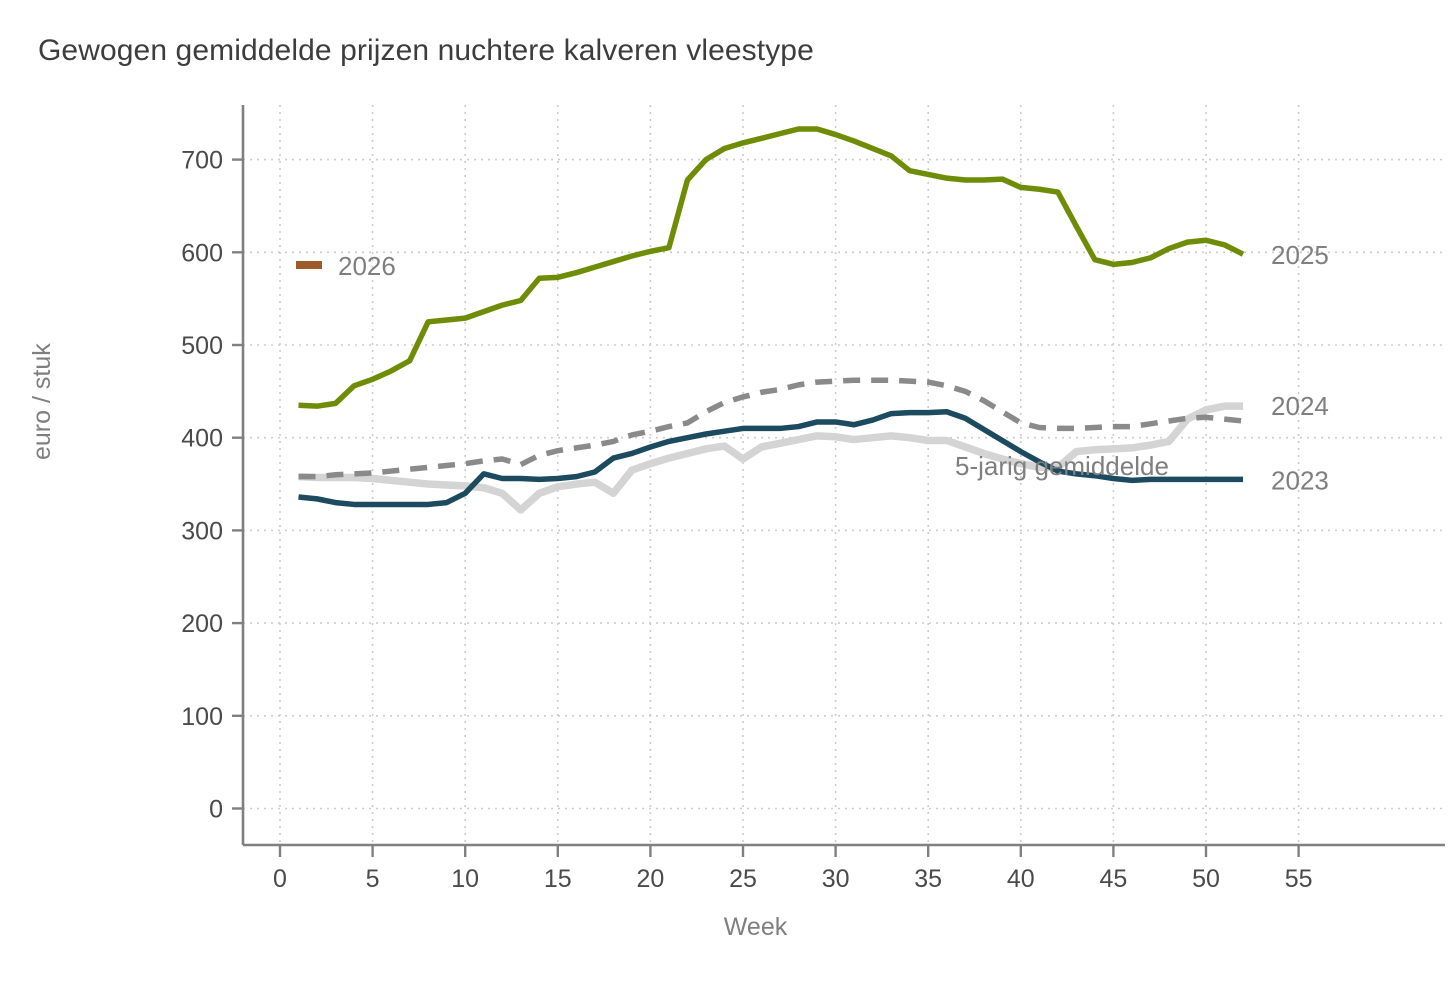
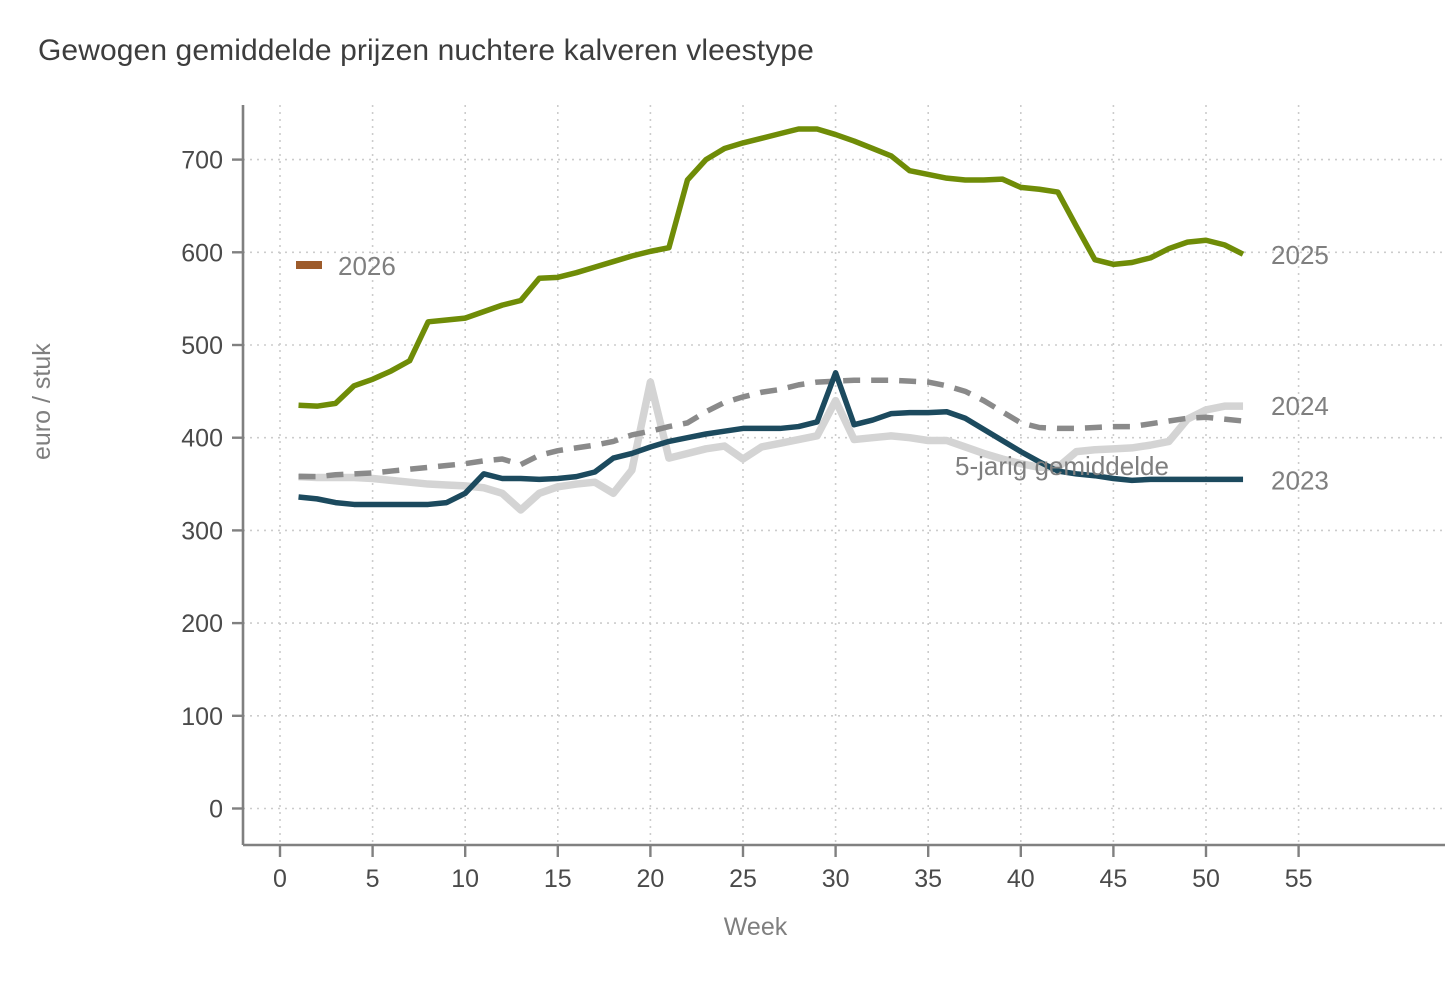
5-jarig gemiddelde/20: 370 -> 460
2023/30: 420 -> 470
5-jarig gemiddelde/30: 400 -> 440
